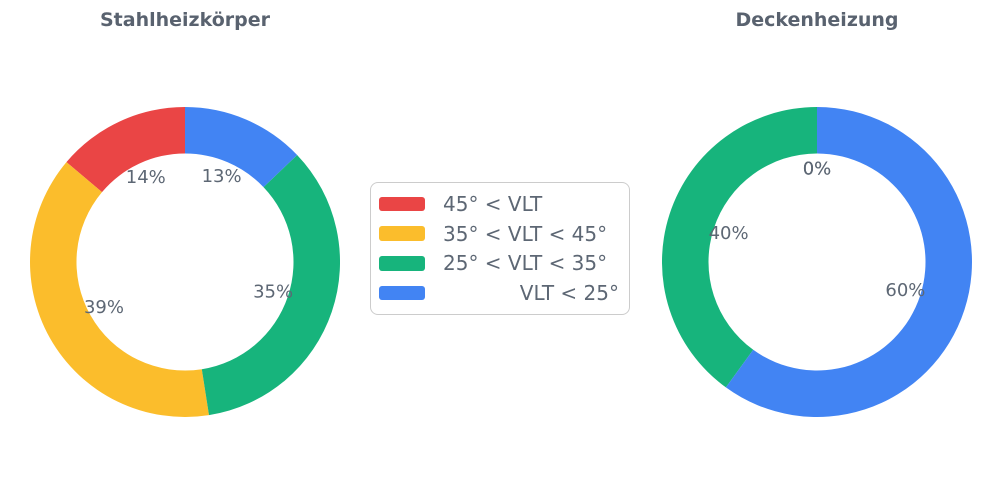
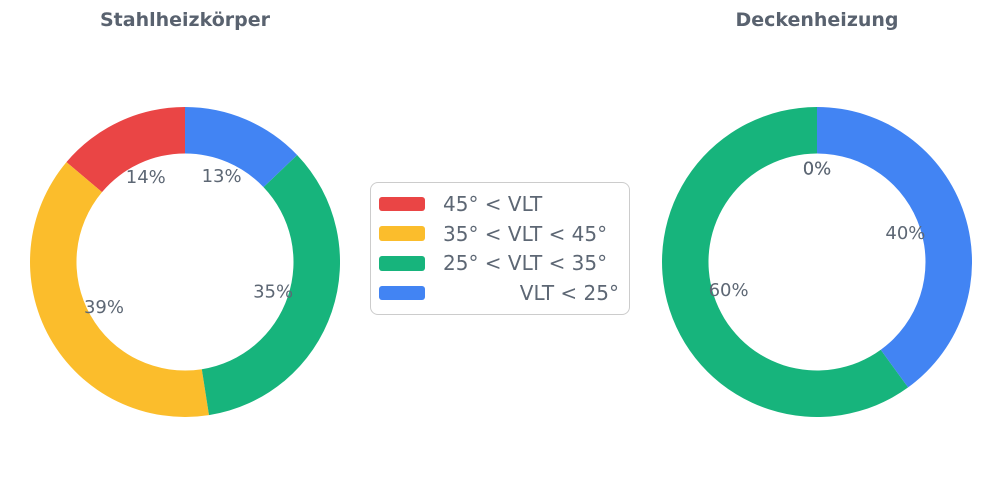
Deckenheizung/25° < VLT < 35°: 40% -> 60%
Deckenheizung/VLT < 25°: 60% -> 40%
